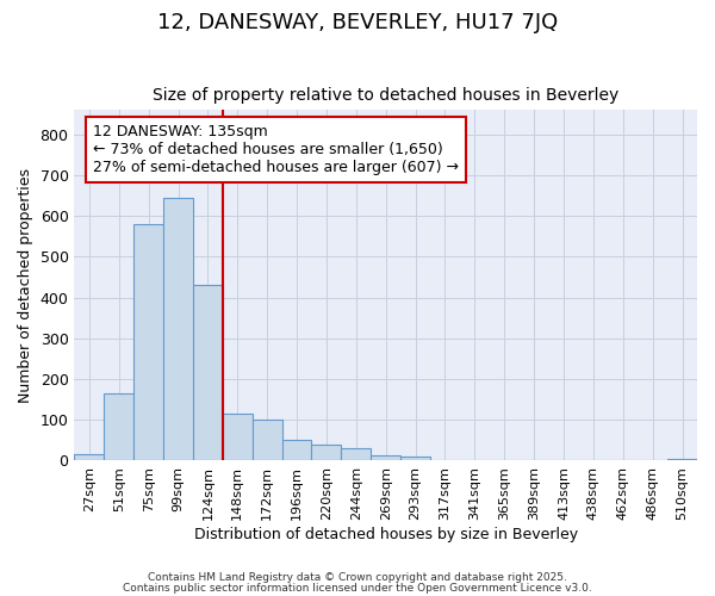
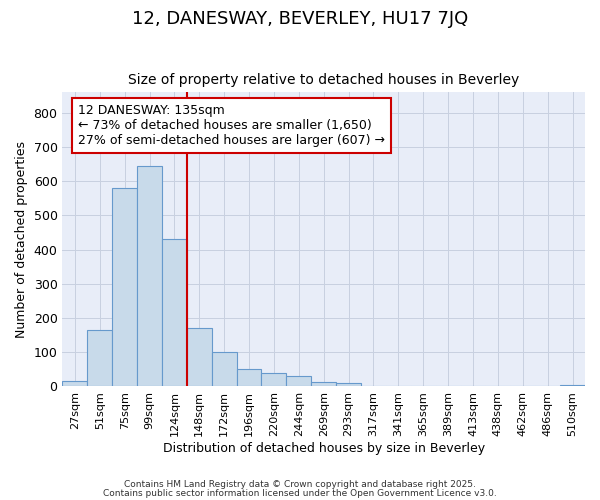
148sqm: 115 -> 172
